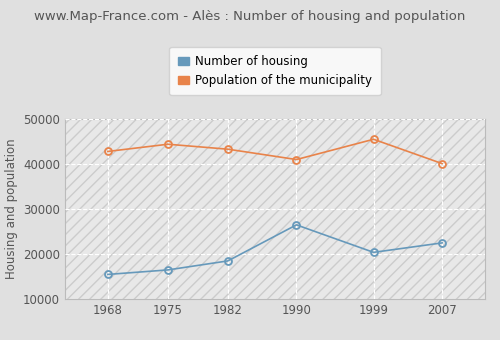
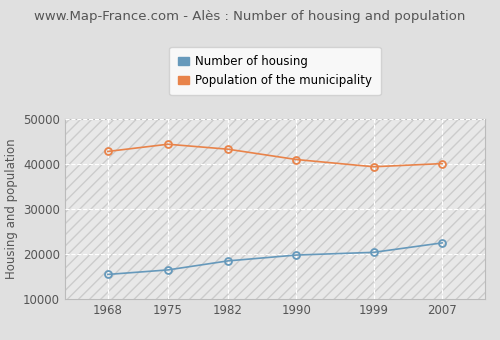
Number of housing/1990: 26500 -> 19800
Population of the municipality/1999: 45500 -> 39400
